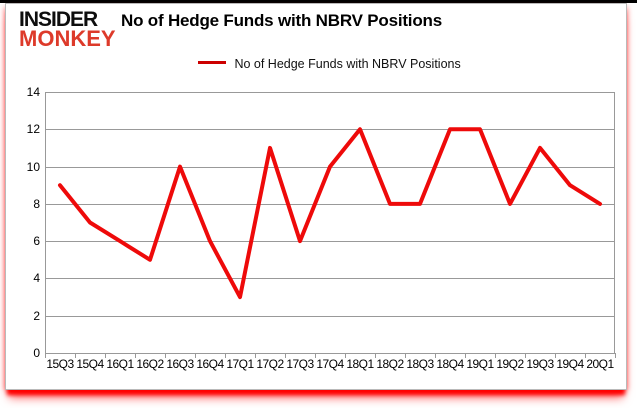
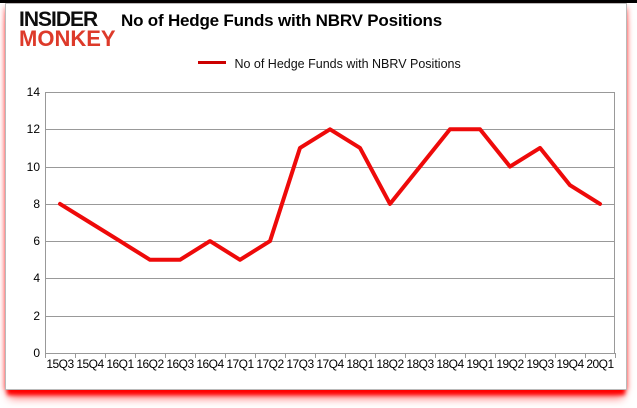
15Q3: 9 -> 8
16Q3: 10 -> 5
17Q1: 3 -> 5
17Q2: 11 -> 6
17Q3: 6 -> 11
17Q4: 10 -> 12
18Q1: 12 -> 11
18Q3: 8 -> 10
19Q2: 8 -> 10
